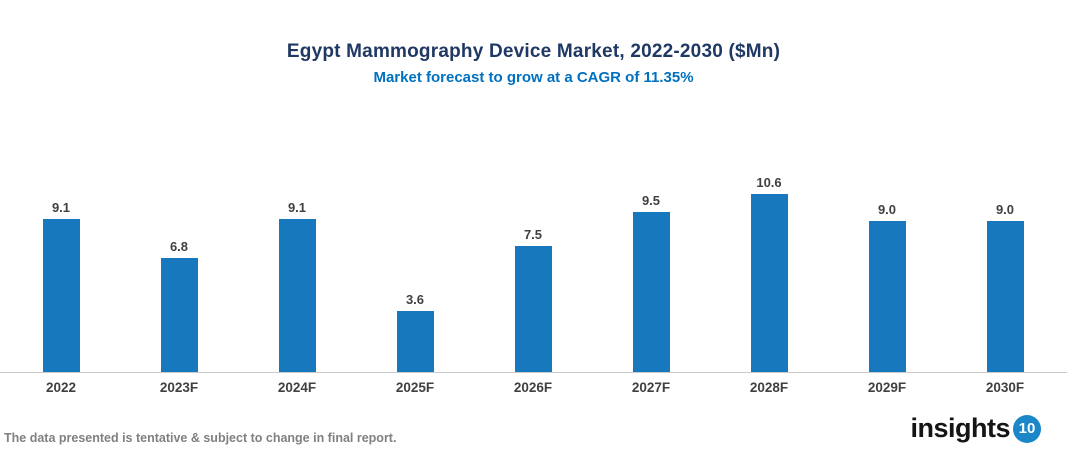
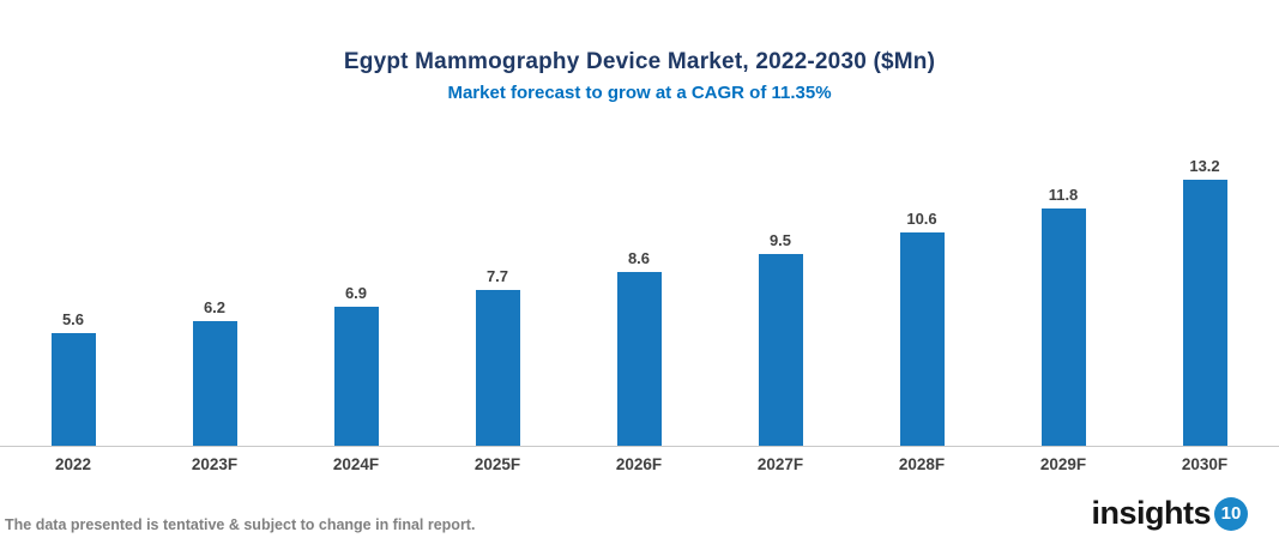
2022: 9.1 -> 5.6
2023F: 6.8 -> 6.2
2024F: 9.1 -> 6.9
2025F: 3.6 -> 7.7
2026F: 7.5 -> 8.6
2029F: 9.0 -> 11.8
2030F: 9.0 -> 13.2
